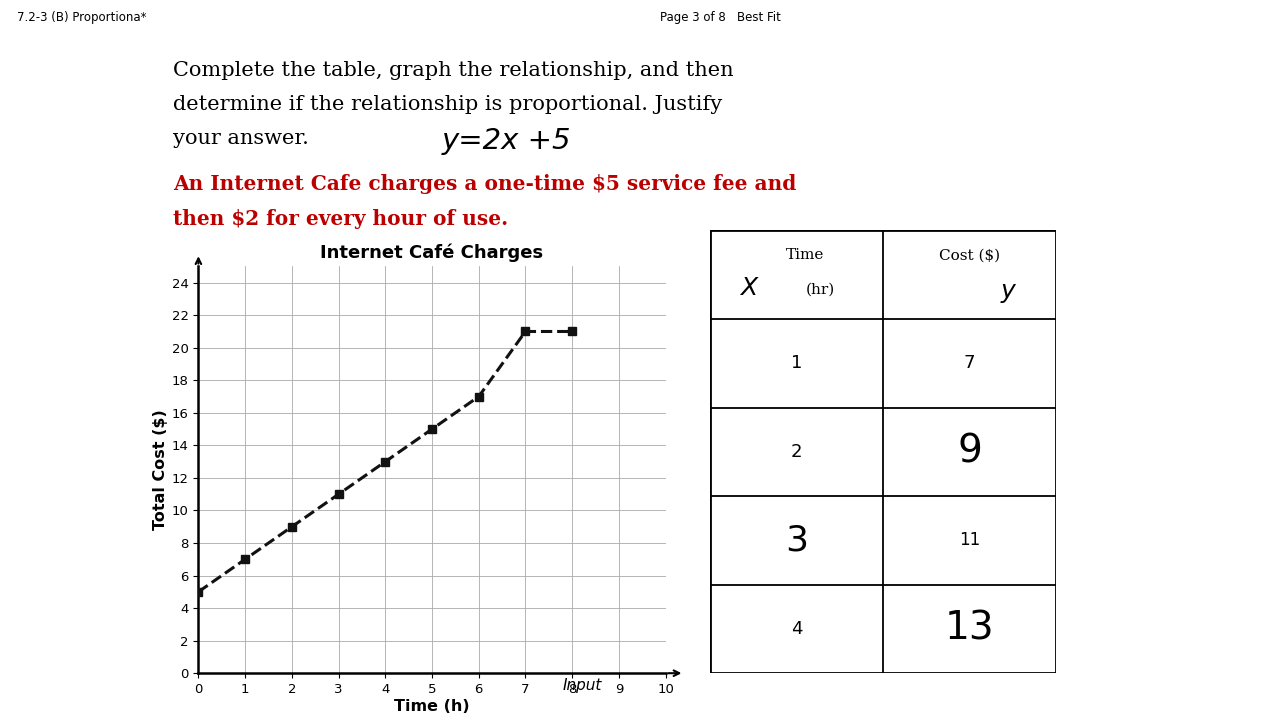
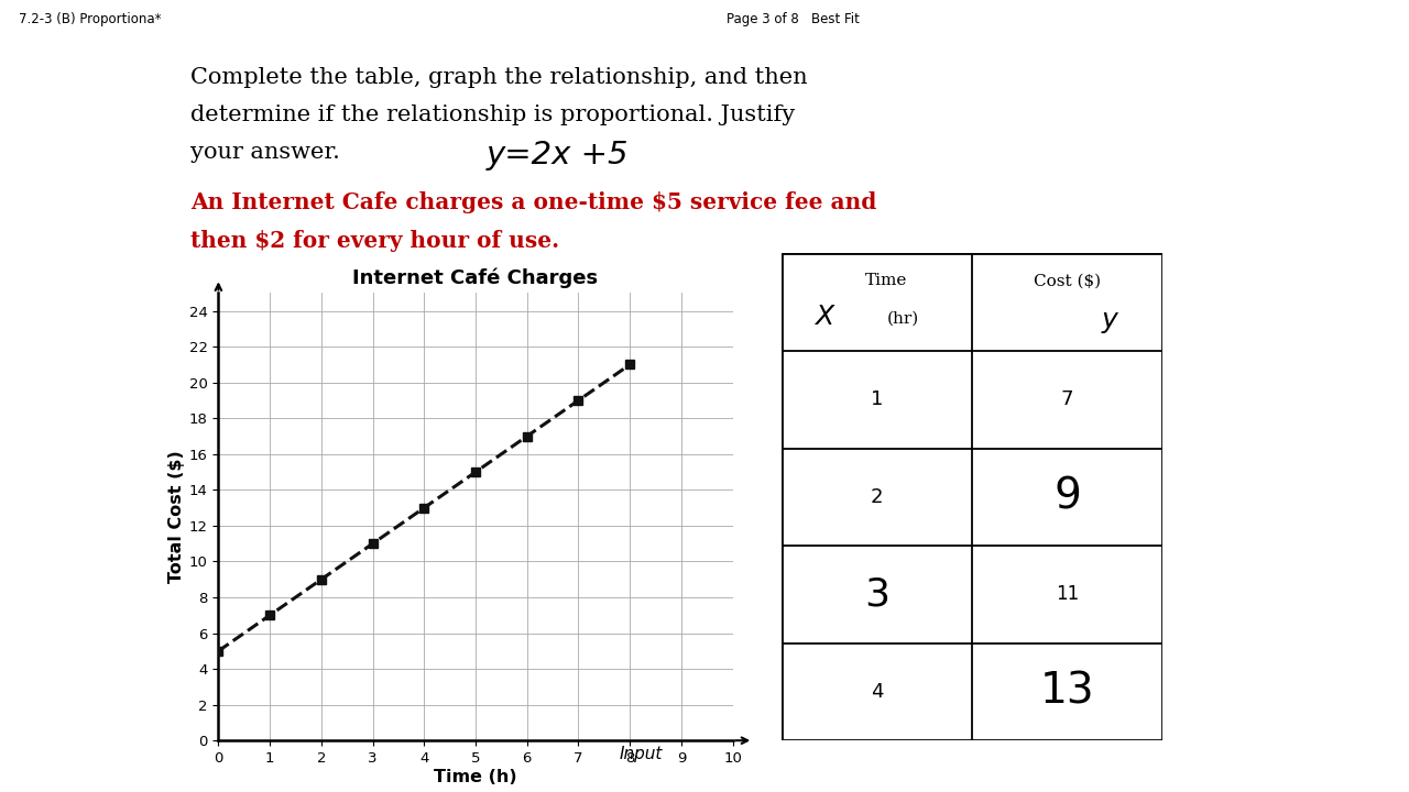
7: 21 -> 19
